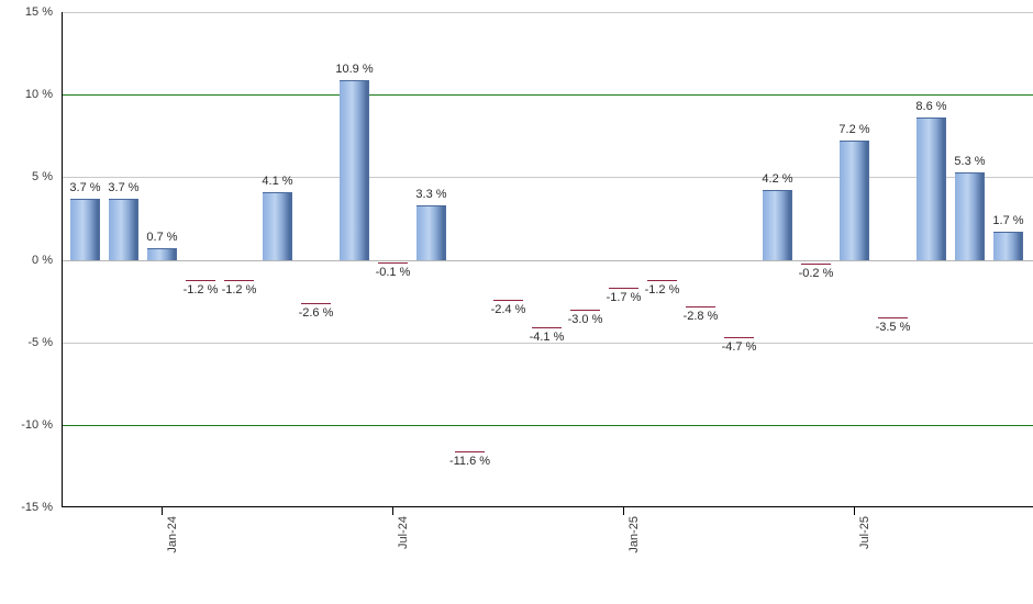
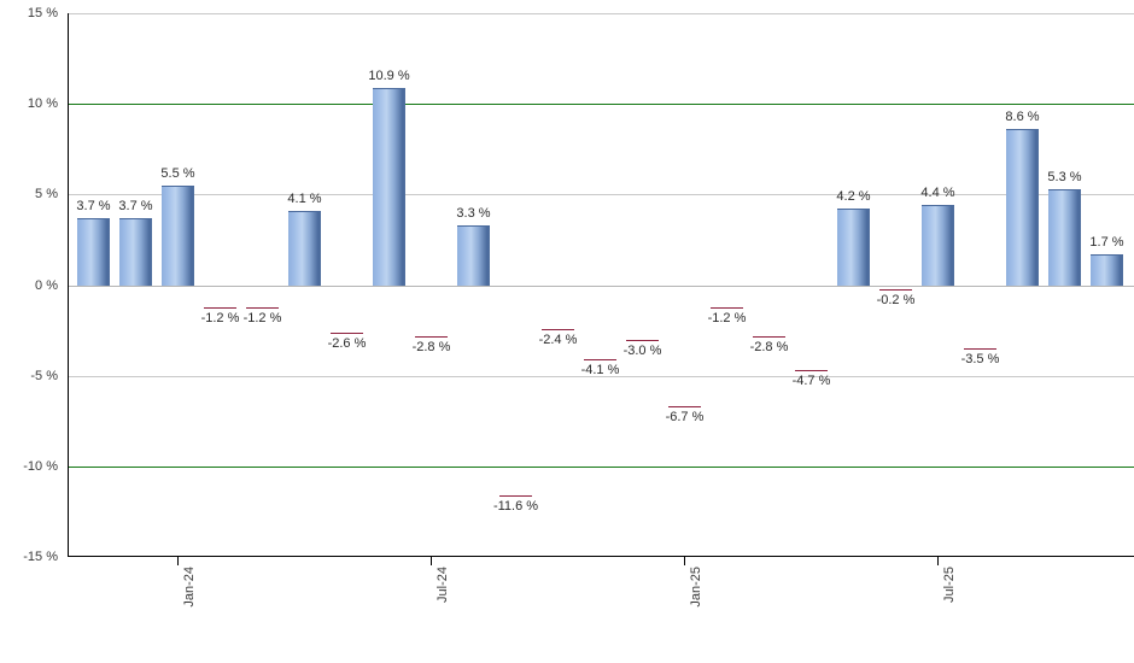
Jan-24: 0.7 -> 5.5
Jul-24: -0.1 -> -2.8
Jan-25: -1.7 -> -6.7
Jul-25: 7.2 -> 4.4
